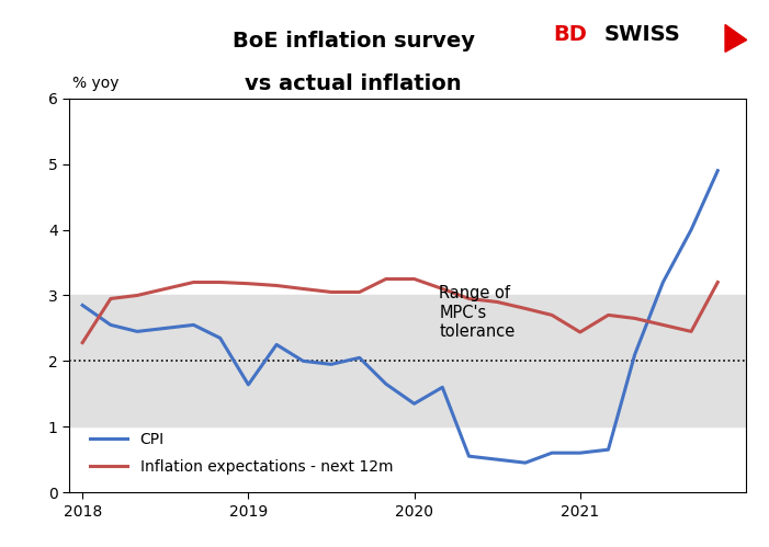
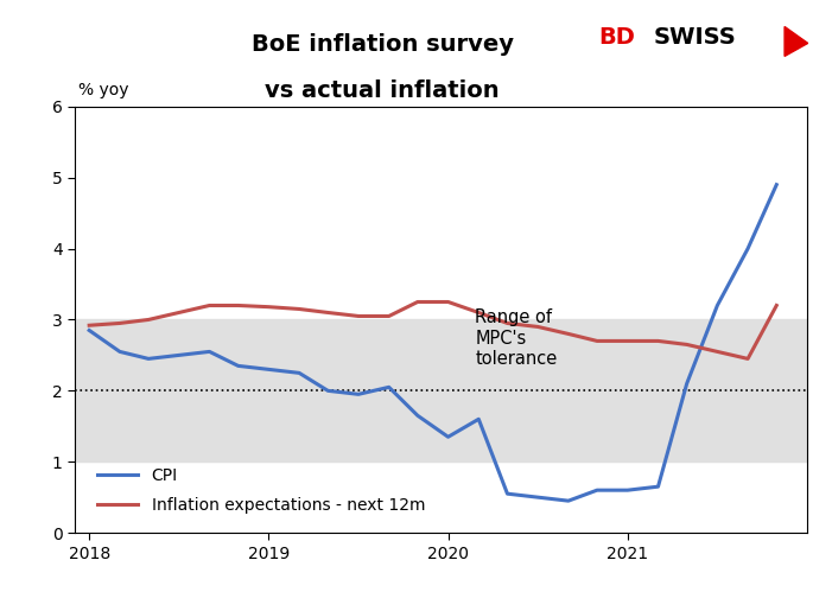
Inflation expectations - next 12m/2018: 2.28 -> 2.92
CPI/2019: 1.64 -> 2.30
Inflation expectations - next 12m/2021: 2.44 -> 2.70
